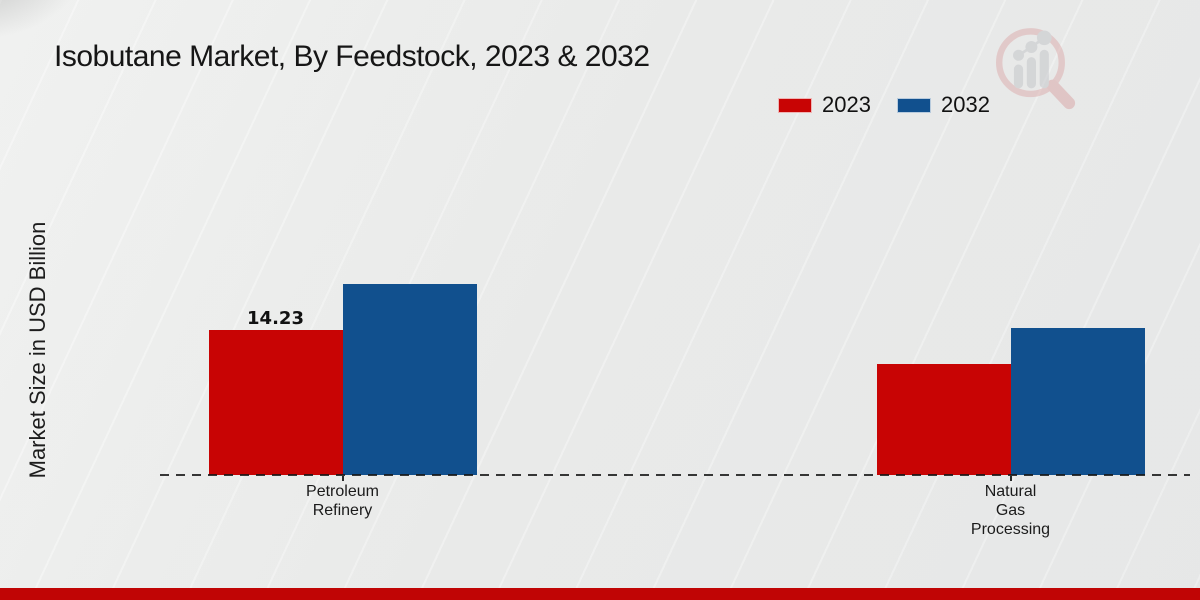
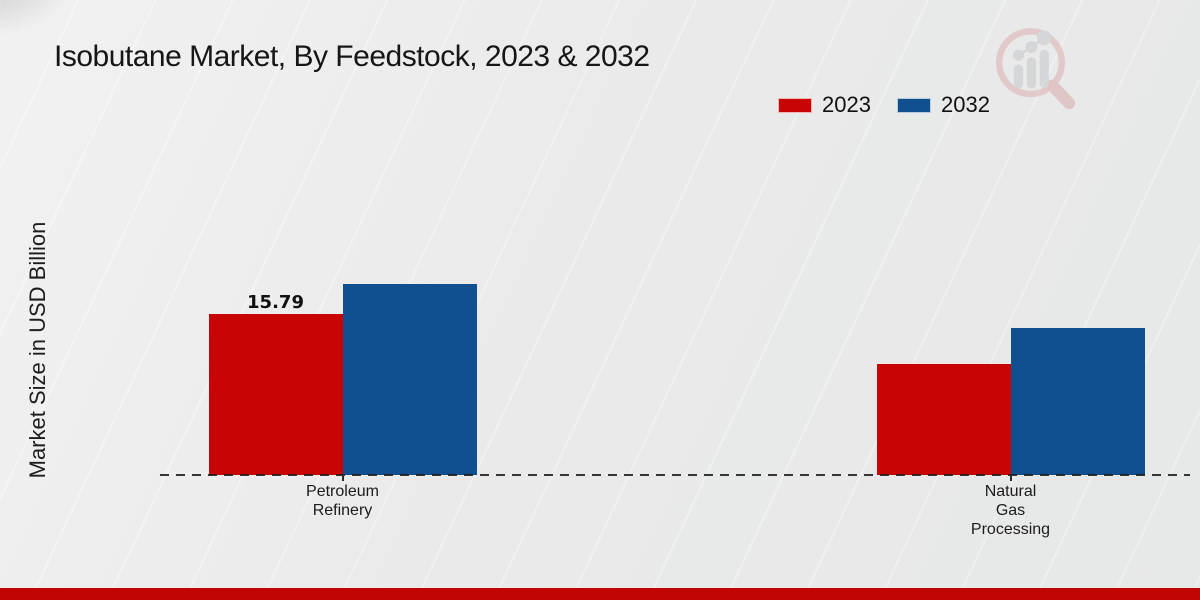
2023/Petroleum Refinery: 14.23 -> 15.79
